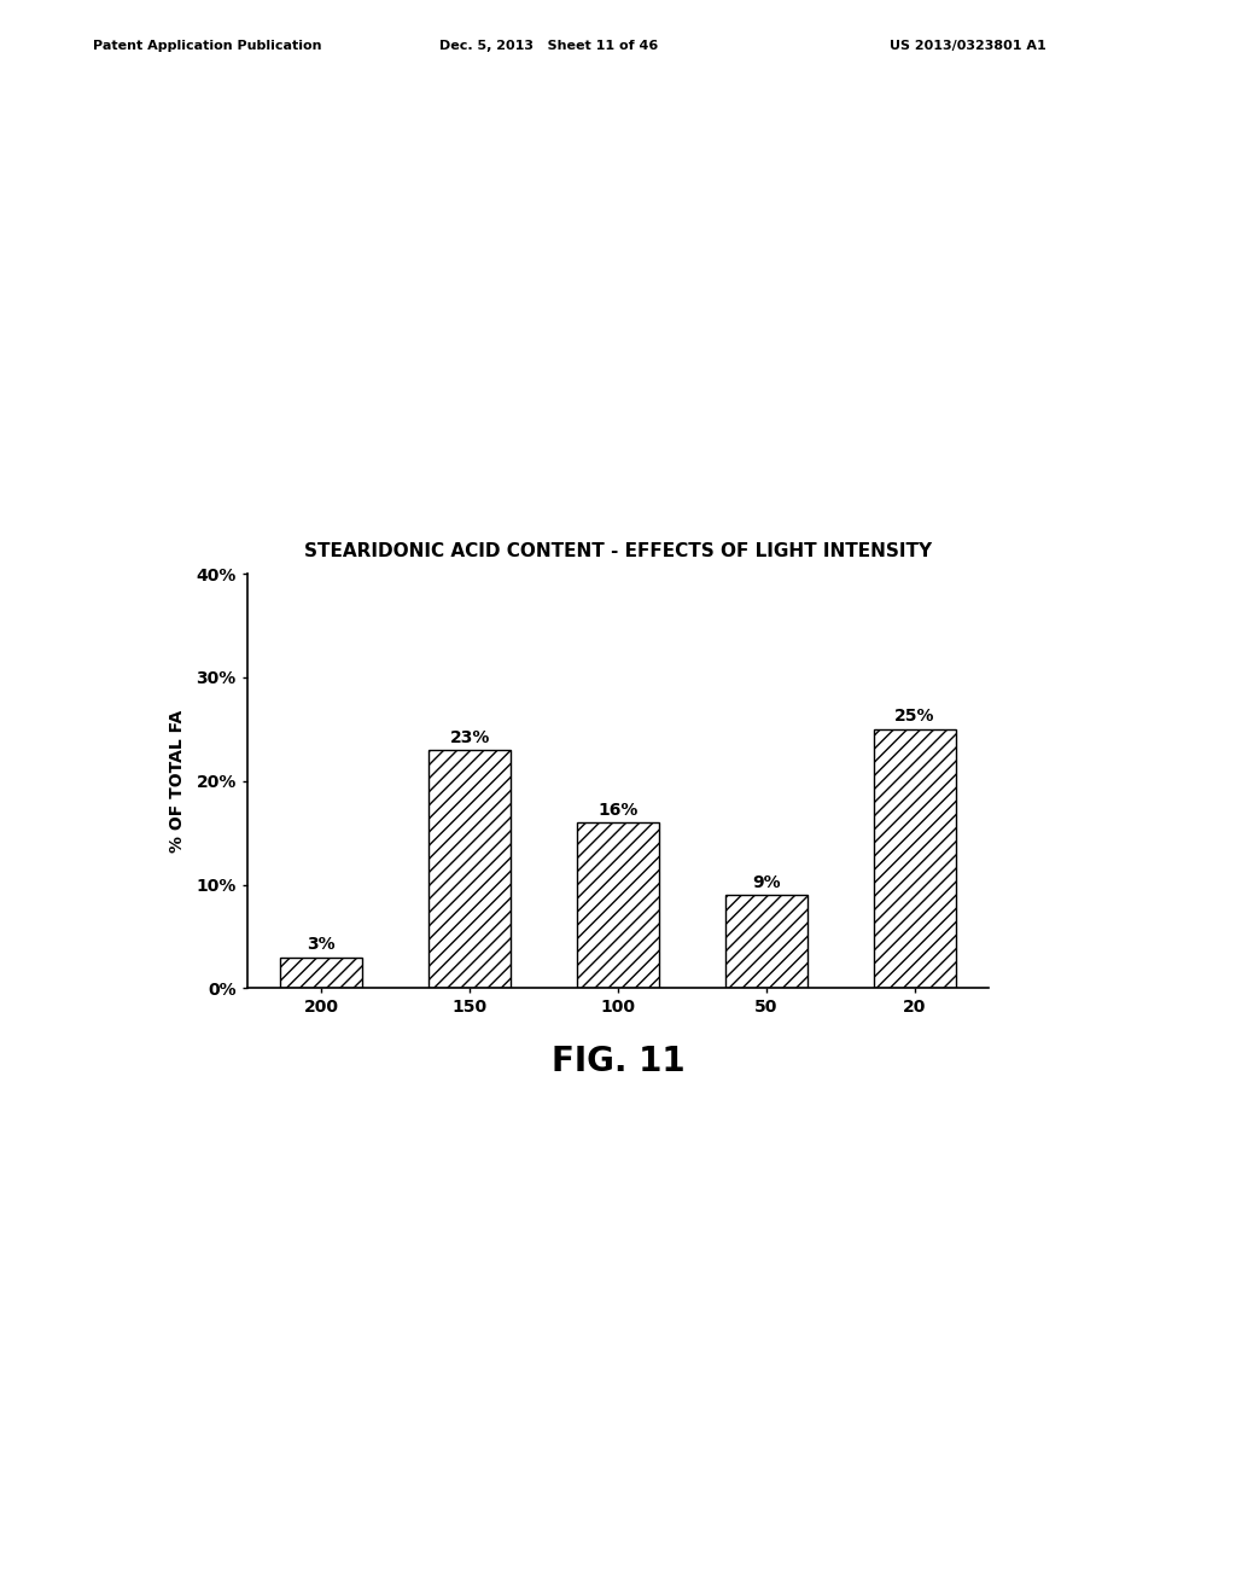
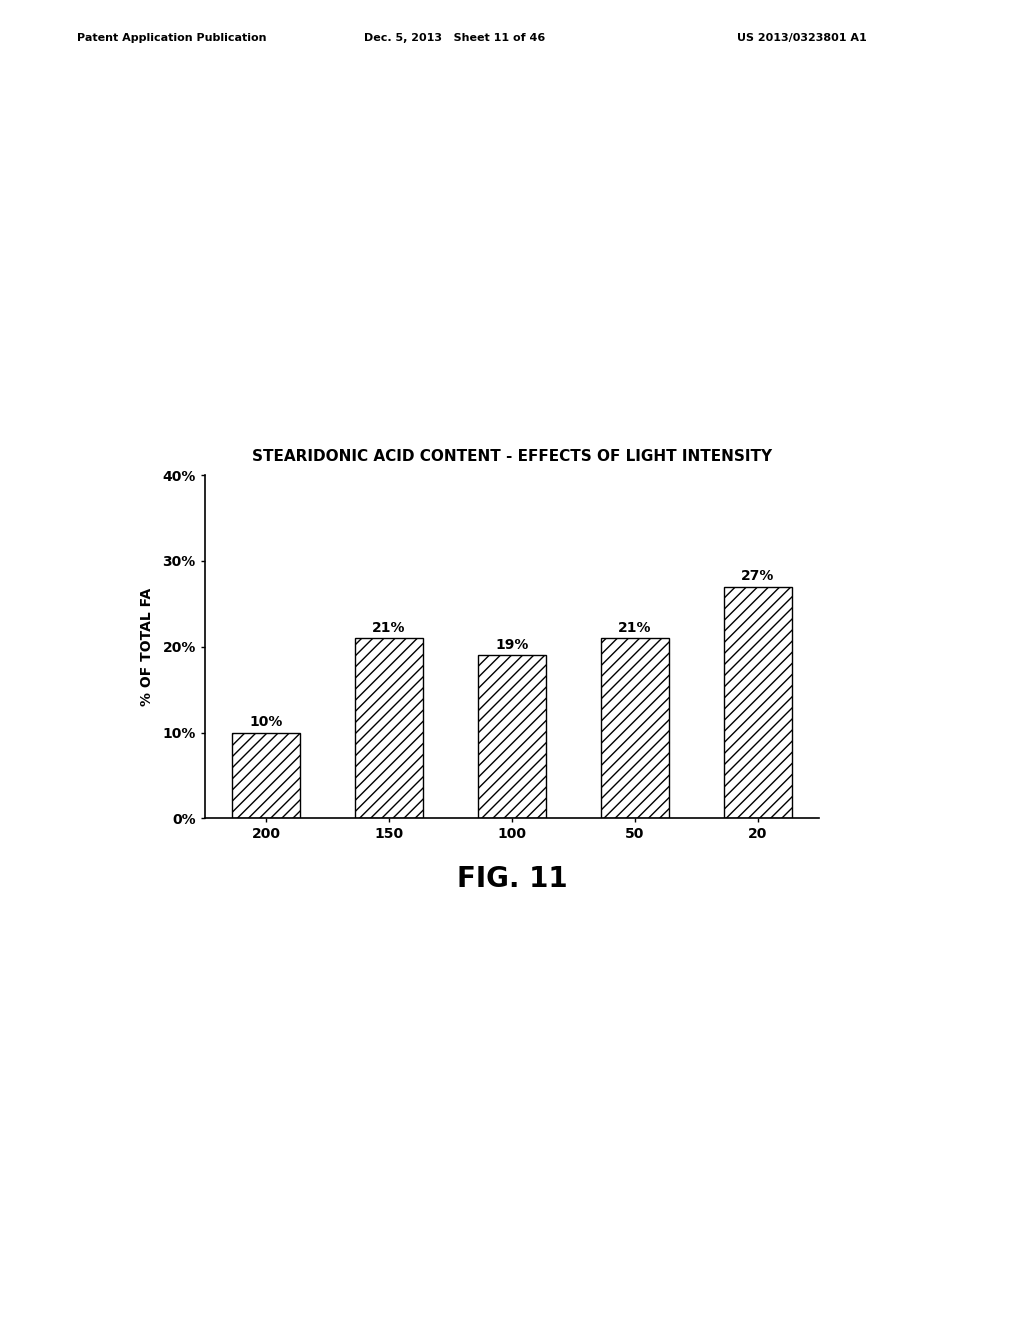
200: 3% -> 10%
150: 23% -> 21%
100: 16% -> 19%
50: 9% -> 21%
20: 25% -> 27%
